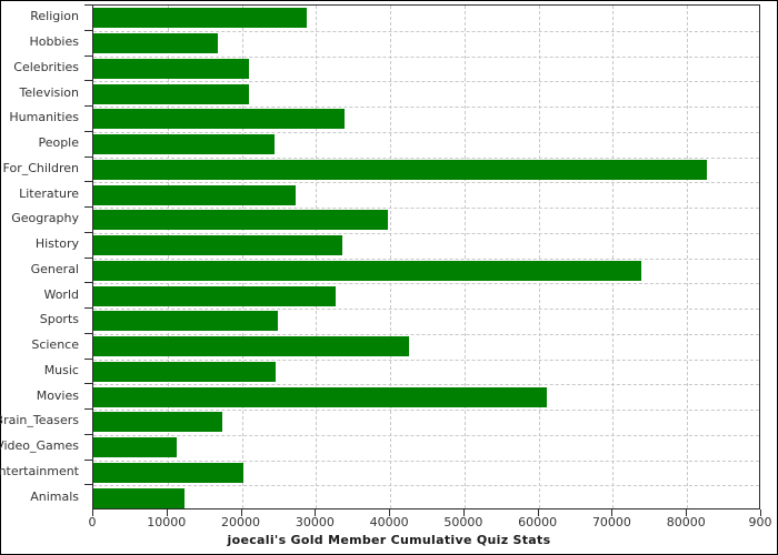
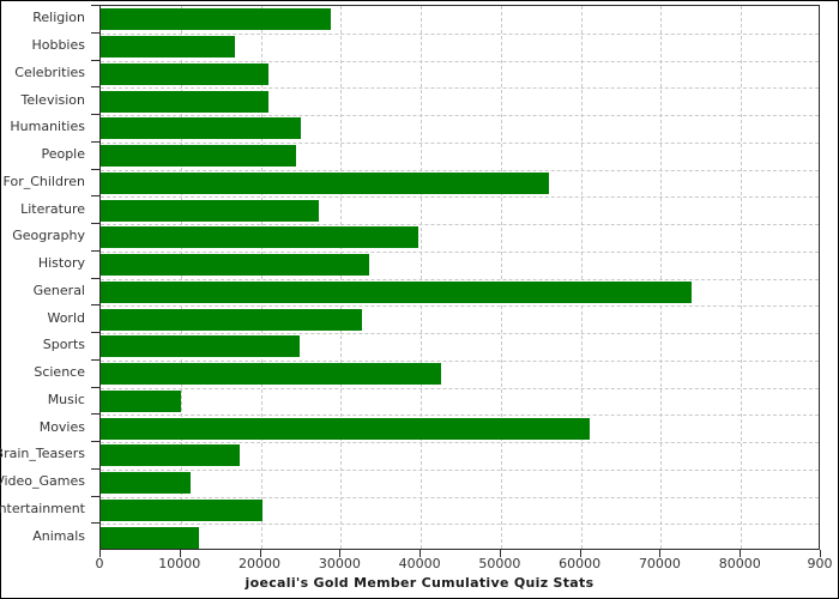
Humanities: 34000 -> 25000
For_Children: 83000 -> 56000
Music: 25000 -> 10000
